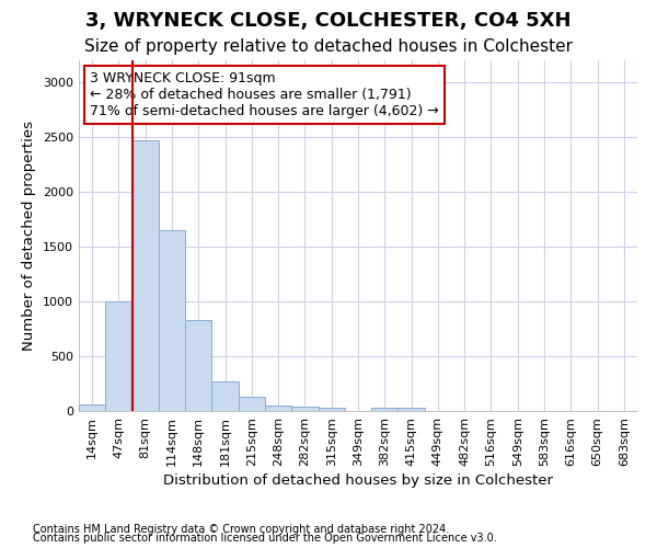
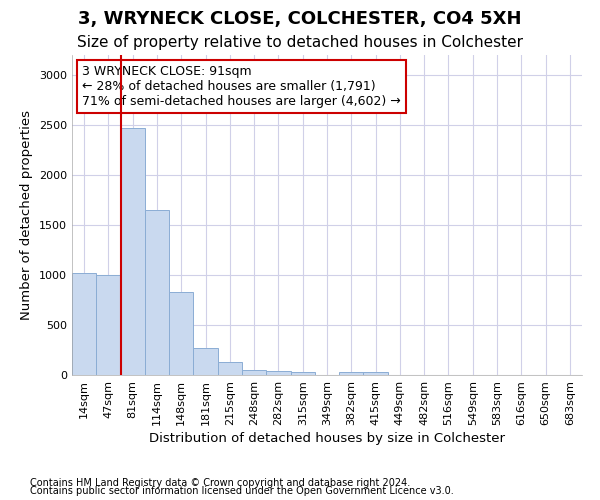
14sqm: 60 -> 1020
